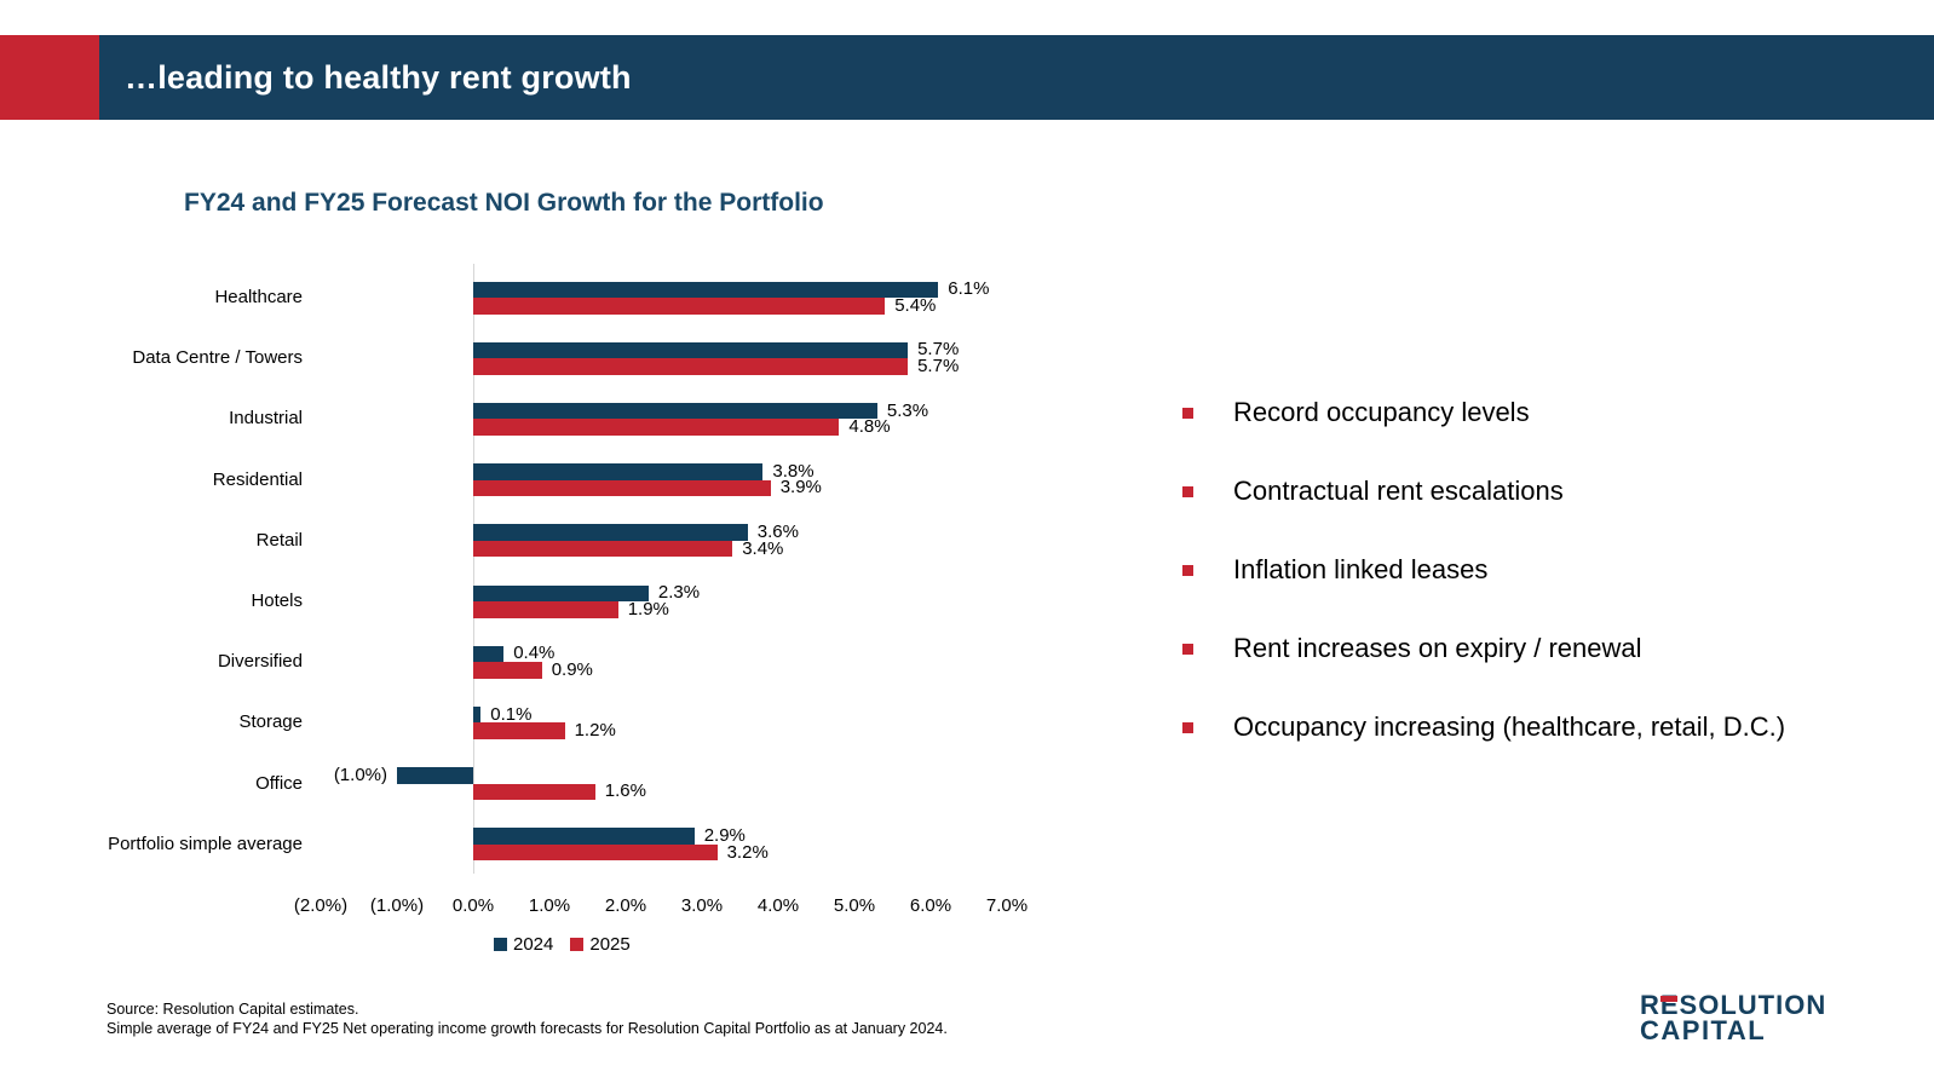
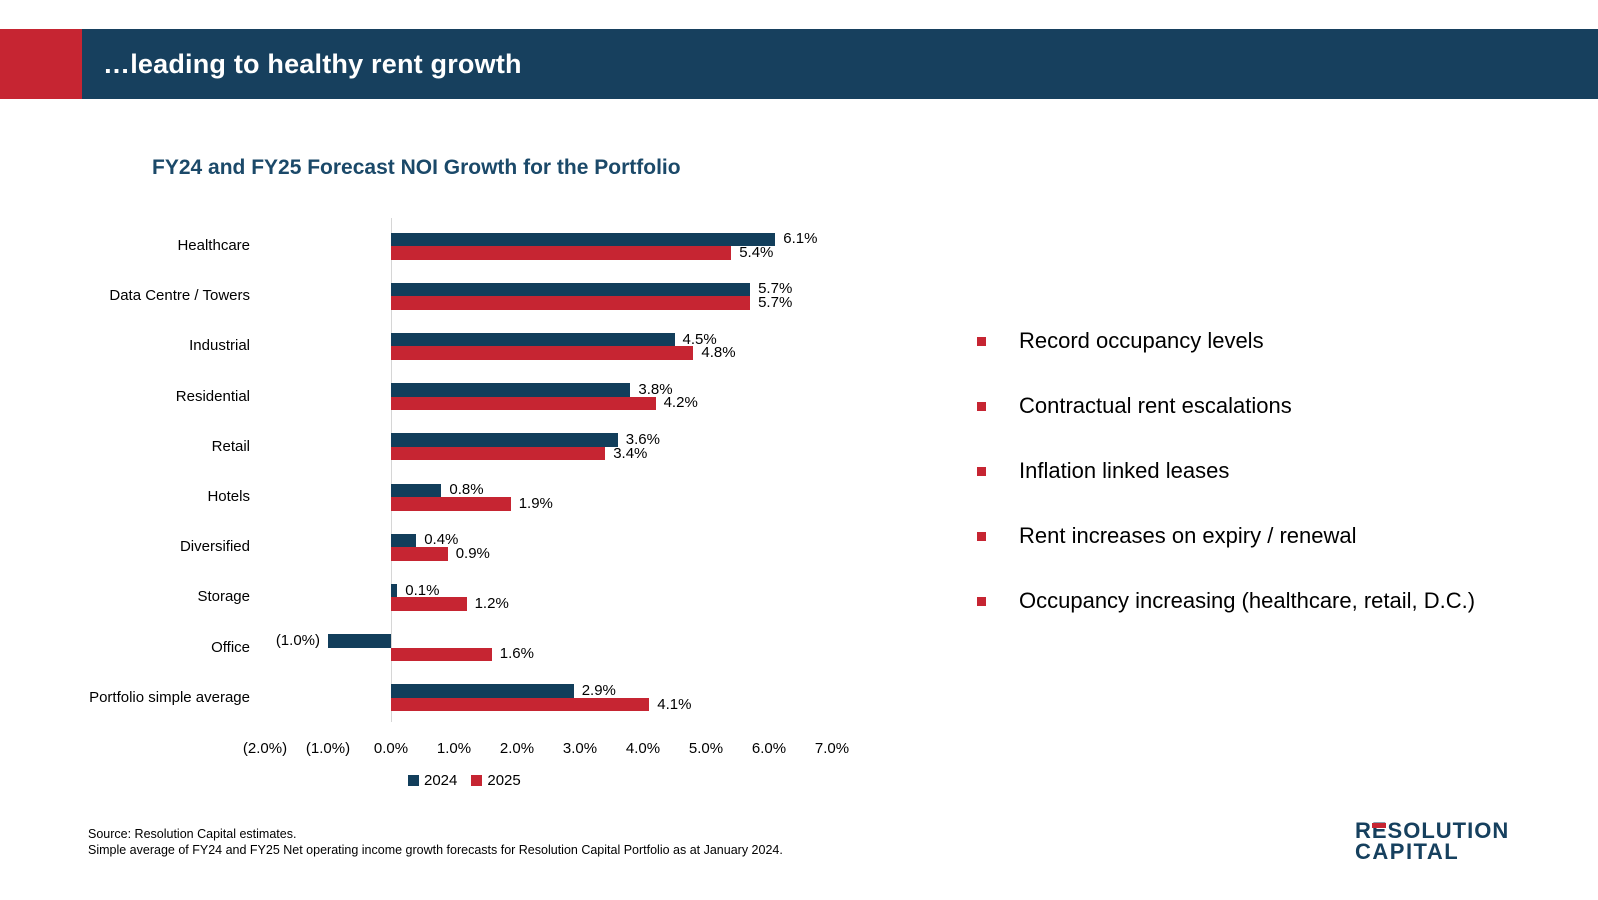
2024/Industrial: 5.3% -> 4.5%
2025/Residential: 3.9% -> 4.2%
2024/Hotels: 2.3% -> 0.8%
2025/Portfolio simple average: 3.2% -> 4.1%
